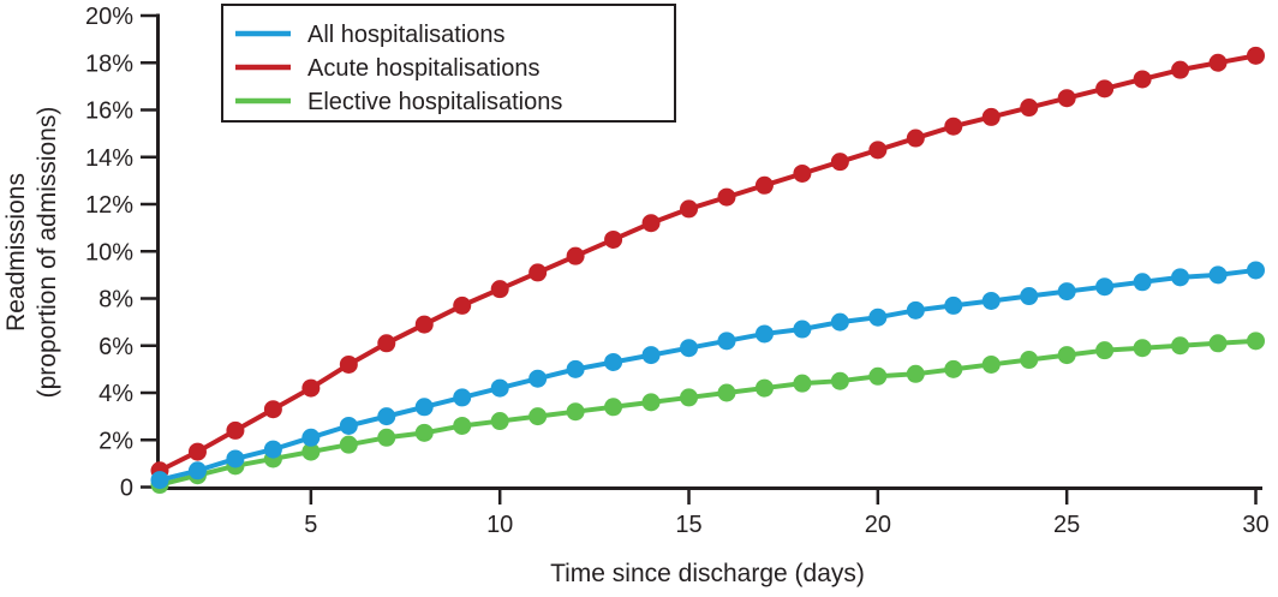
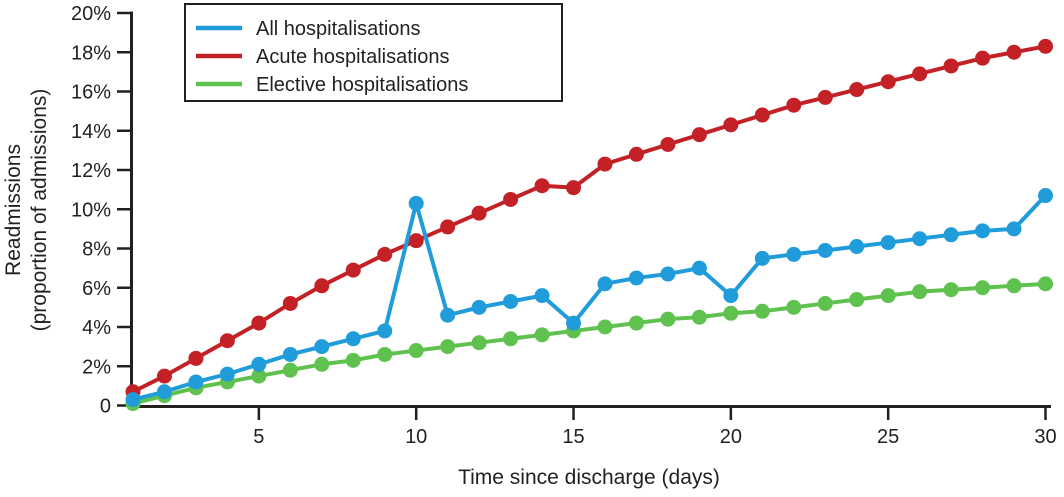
All hospitalisations/10: 4.2% -> 10.3%
All hospitalisations/15: 5.9% -> 4.2%
Acute hospitalisations/15: 11.8% -> 11.1%
All hospitalisations/20: 7.2% -> 5.6%
All hospitalisations/30: 9.2% -> 10.7%
